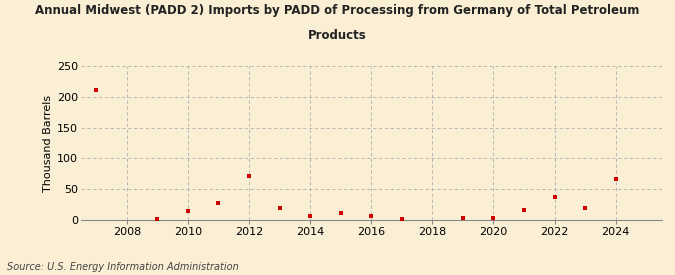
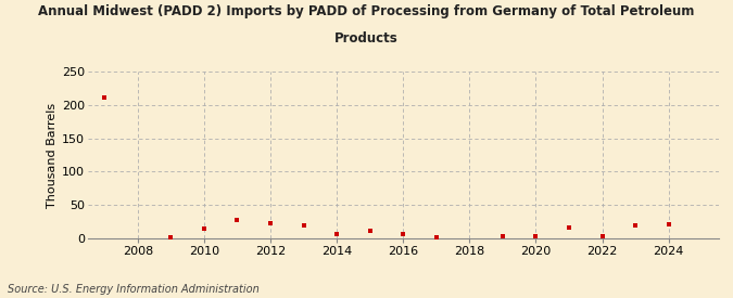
2012: 72 -> 23
2022: 38 -> 4
2024: 66 -> 21
